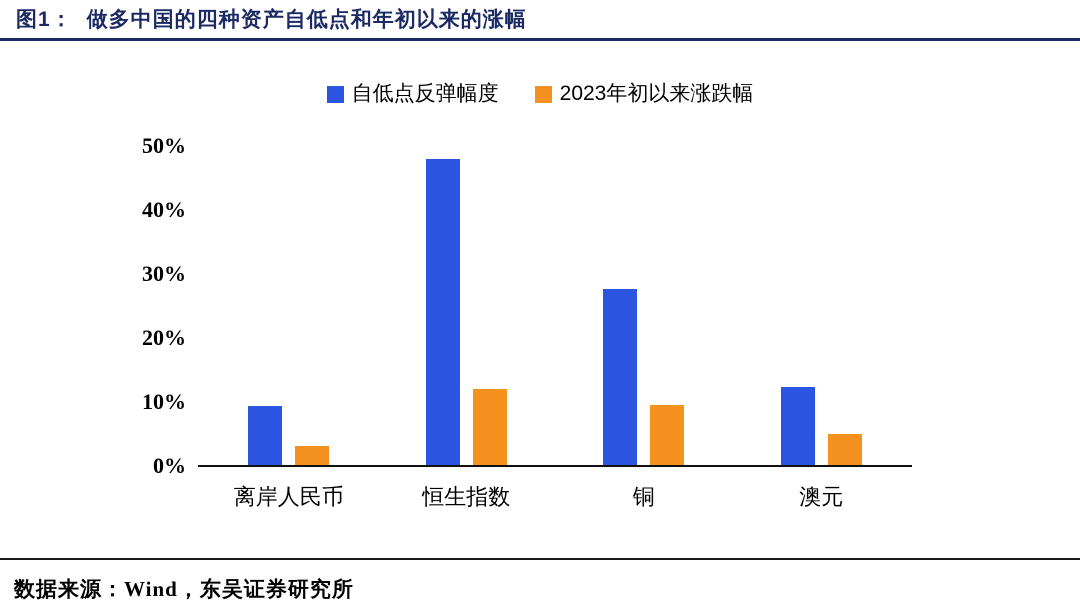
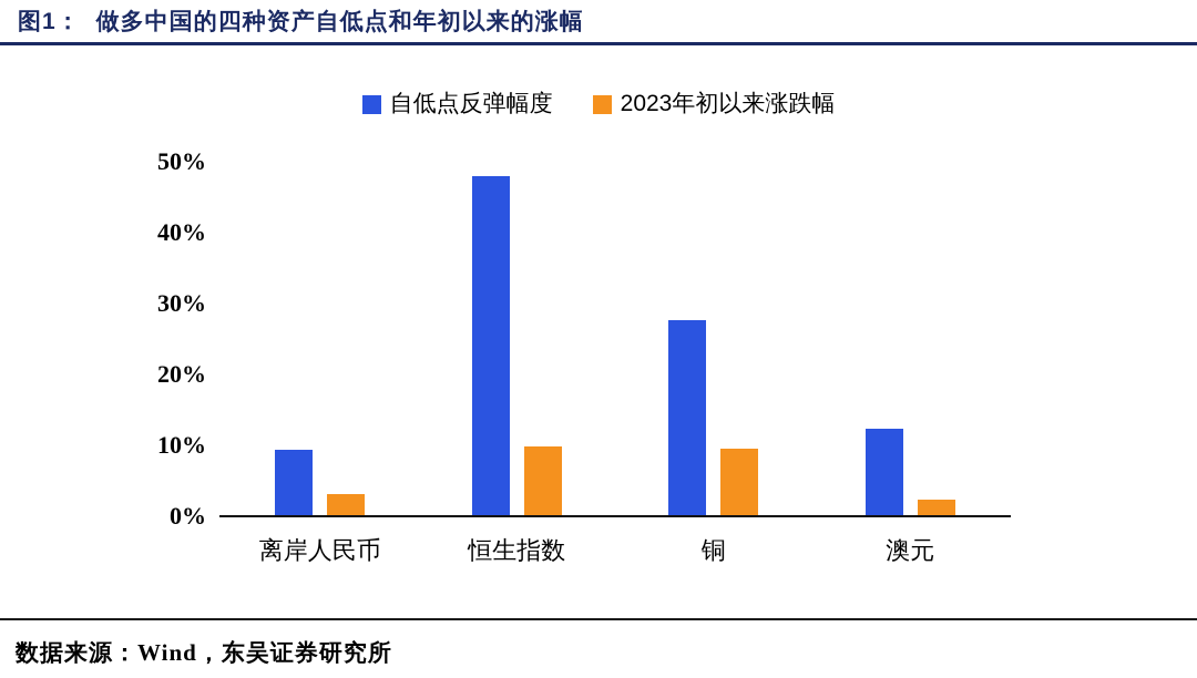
2023年初以来涨跌幅/恒生指数: 12% -> 10%
2023年初以来涨跌幅/澳元: 5% -> 2%
